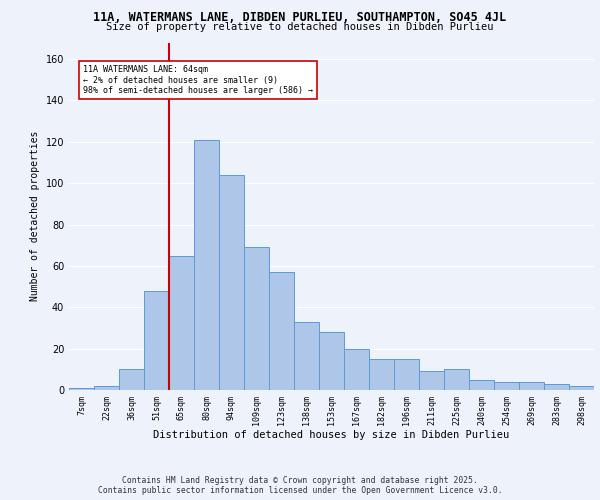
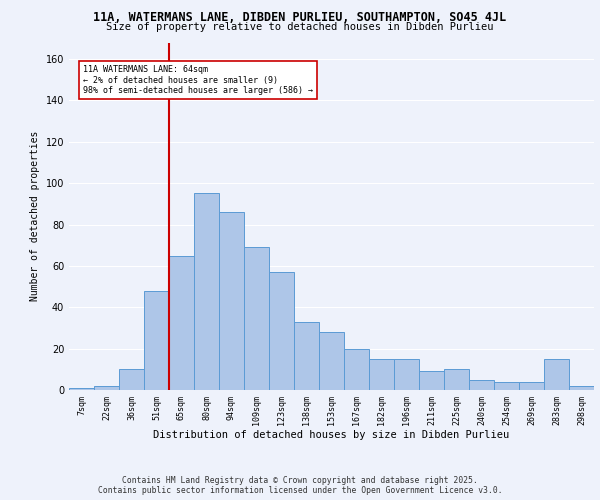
80sqm: 121 -> 95
94sqm: 104 -> 86
283sqm: 3 -> 15
